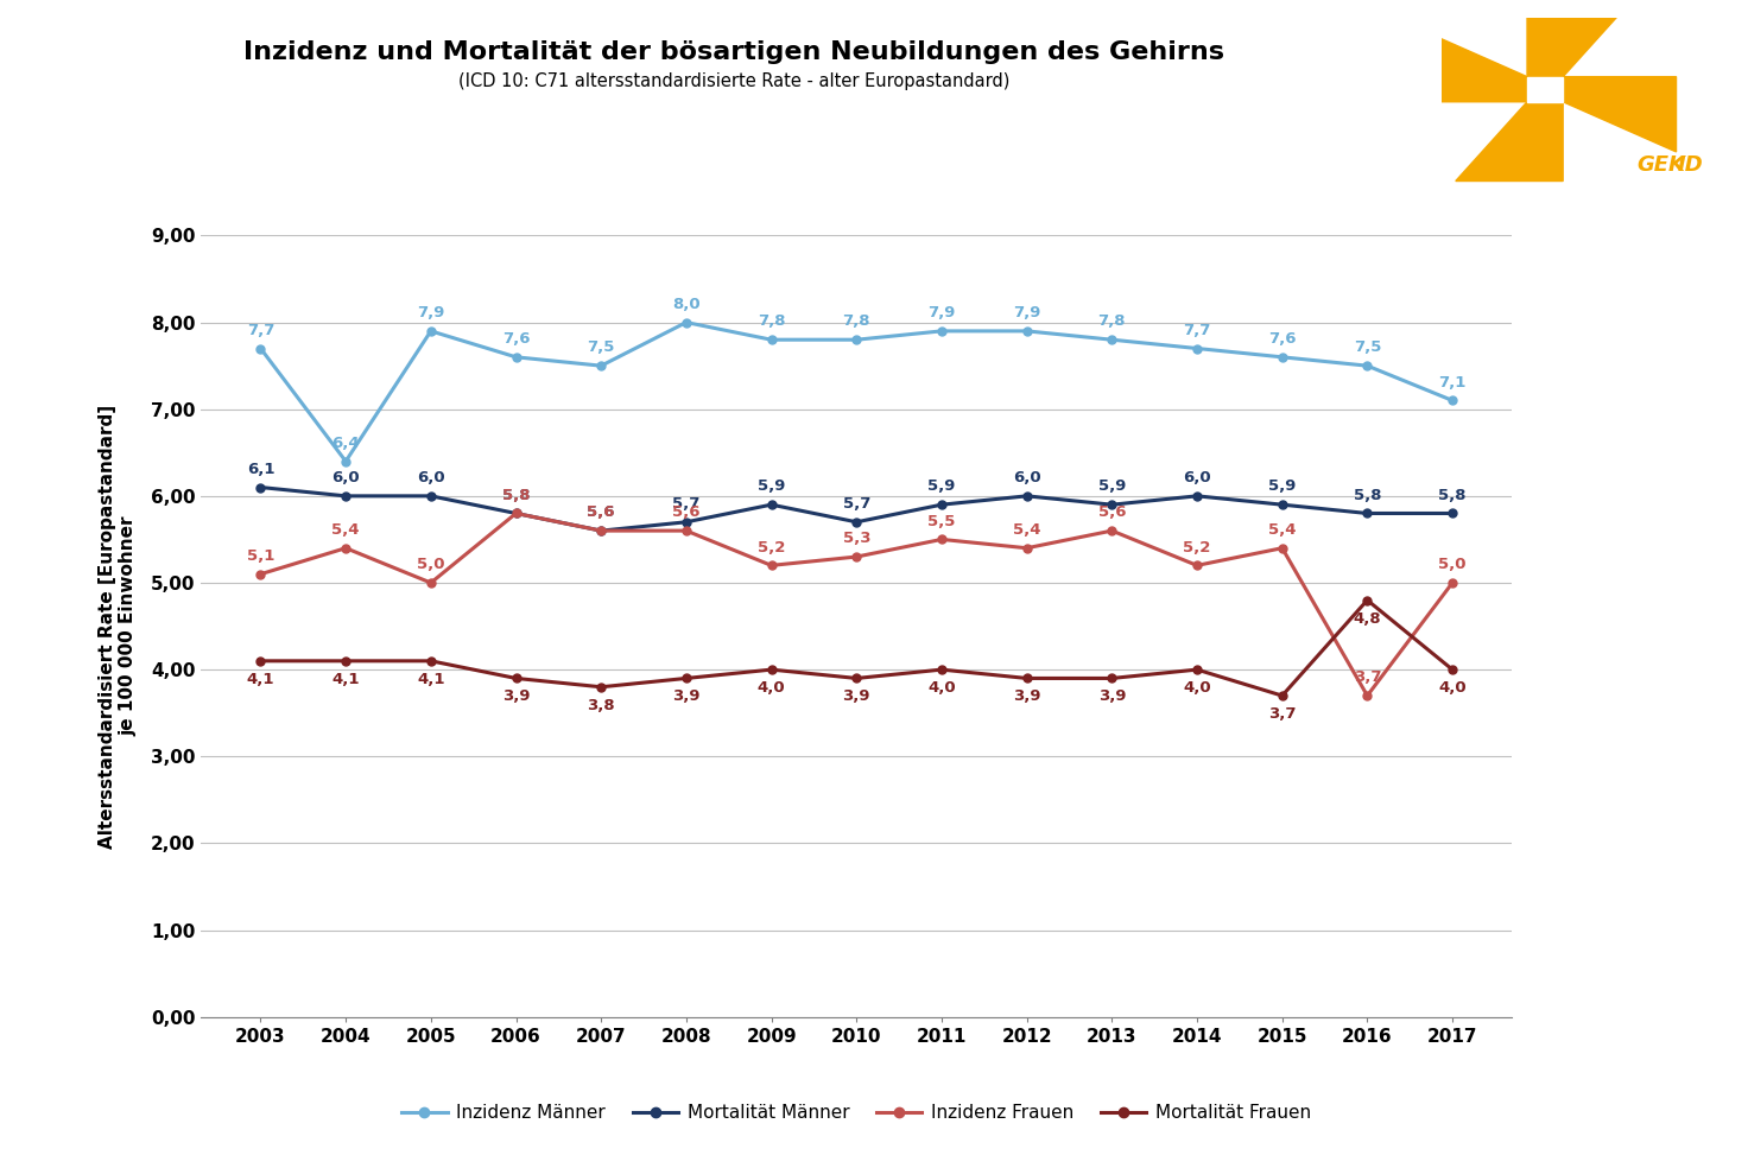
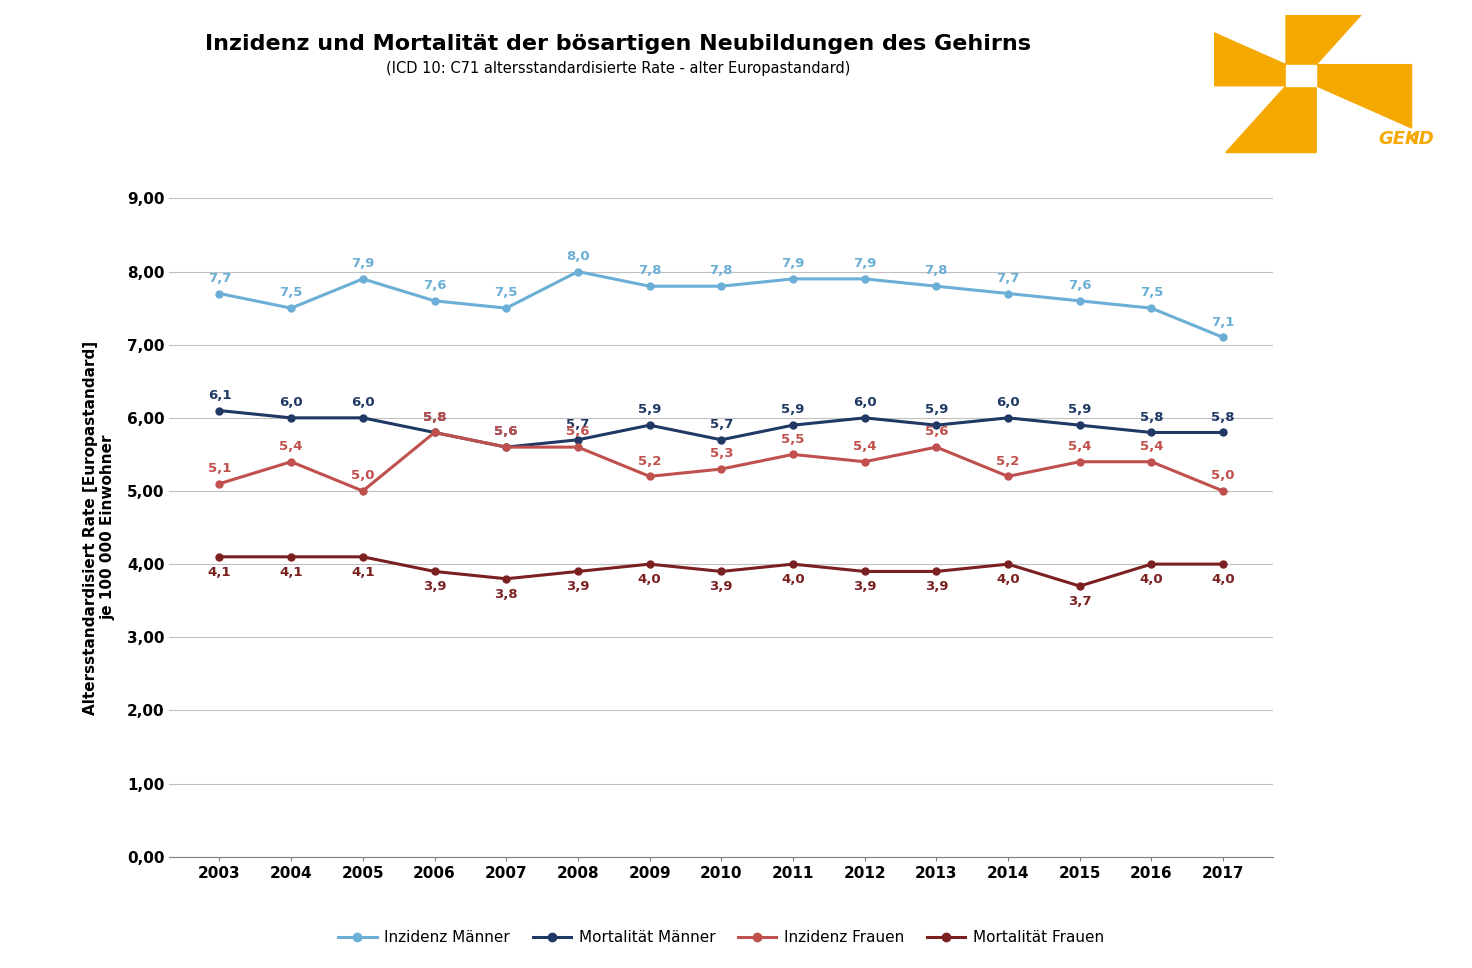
Inzidenz Männer/2004: 6,4 -> 7,5
Inzidenz Frauen/2016: 3,7 -> 5,4
Mortalität Frauen/2016: 4,8 -> 4,0
